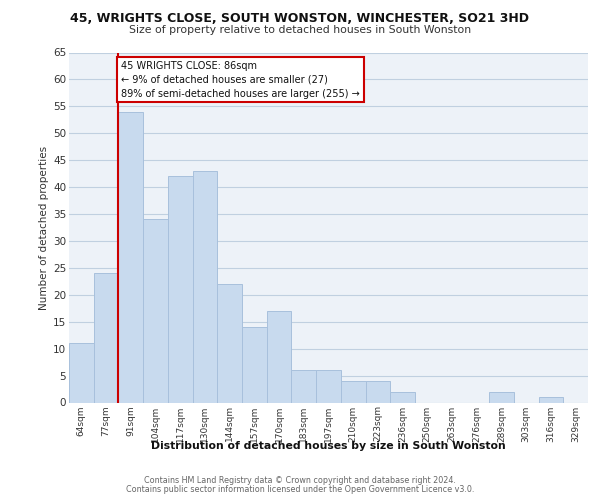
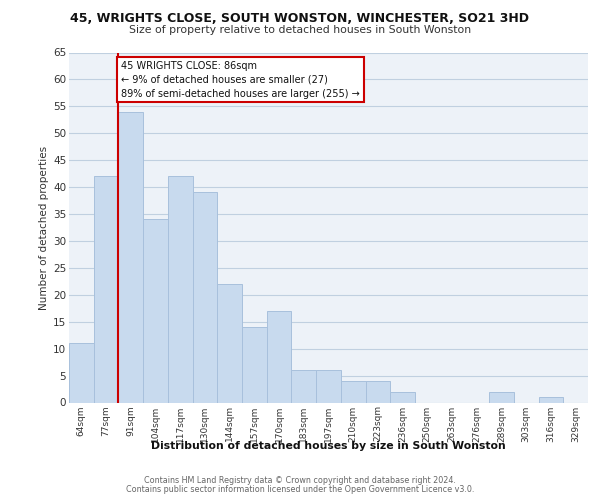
77sqm: 24 -> 42
130sqm: 43 -> 39
